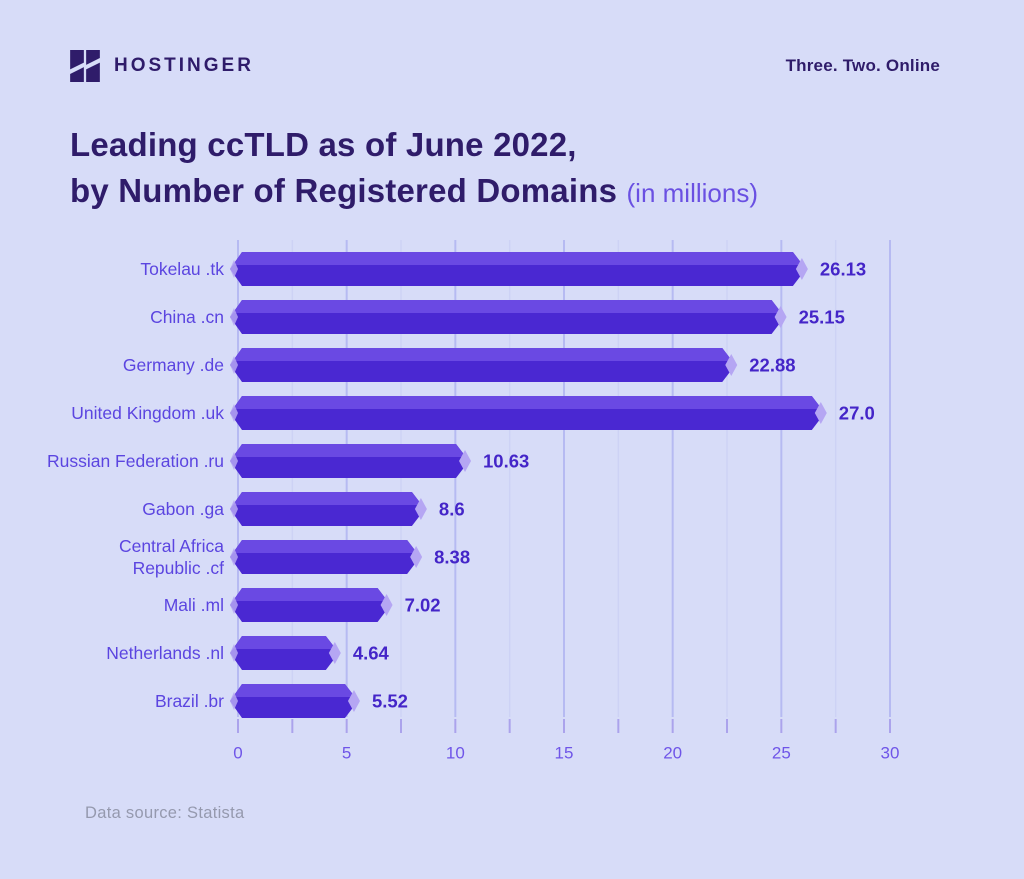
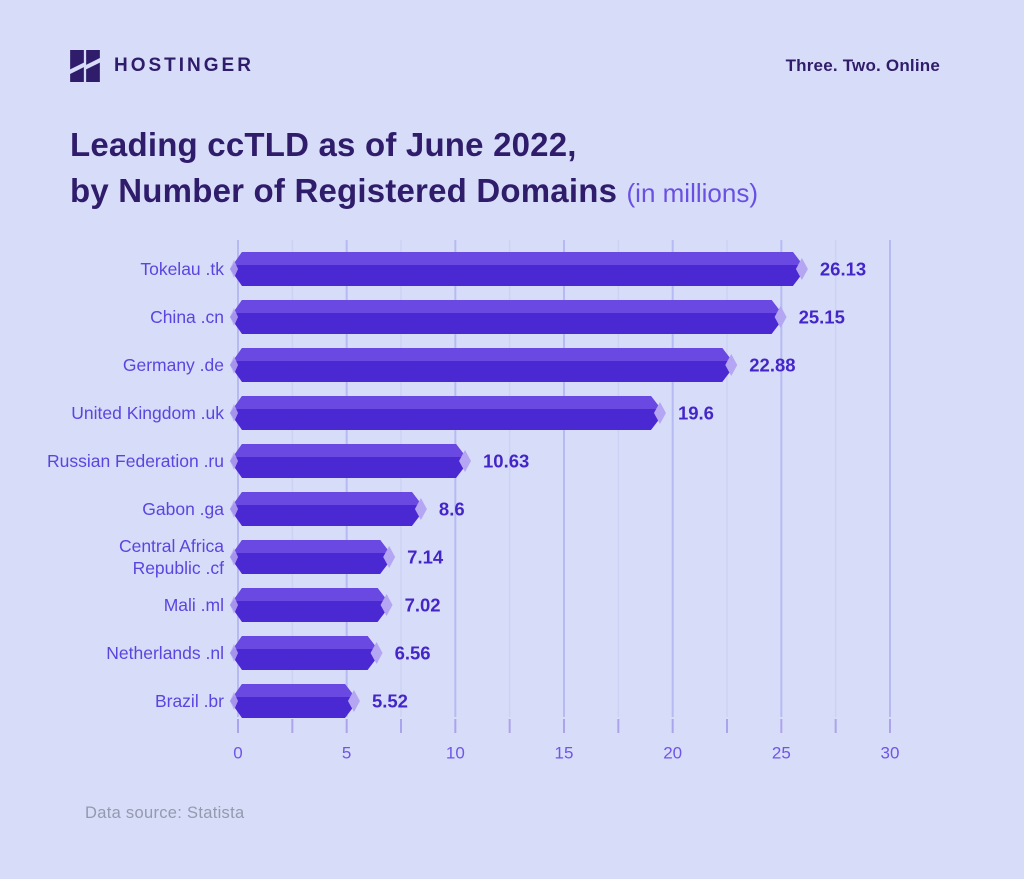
United Kingdom .uk: 27.0 -> 19.6
Central Africa Republic .cf: 8.38 -> 7.14
Netherlands .nl: 4.64 -> 6.56
